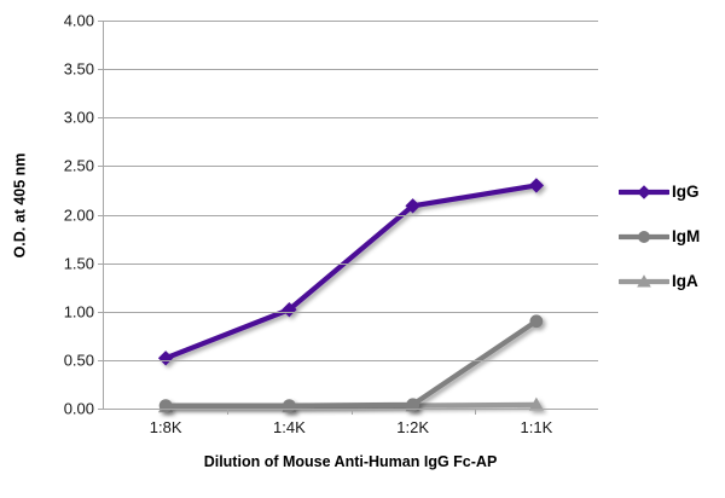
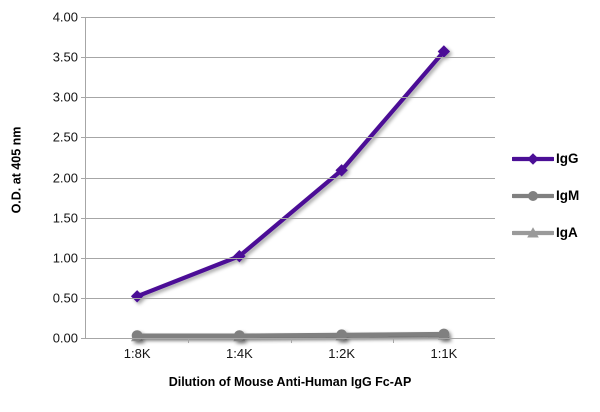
IgG/1:1K: 2.3 -> 3.6
IgM/1:1K: 0.9 -> 0.1
